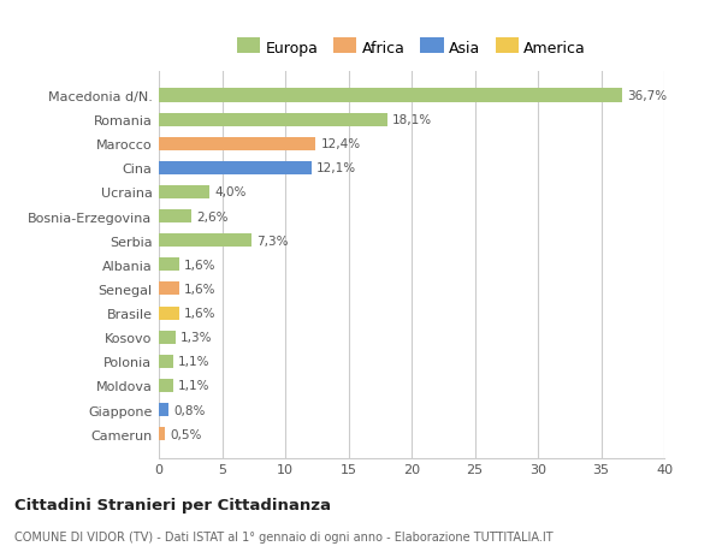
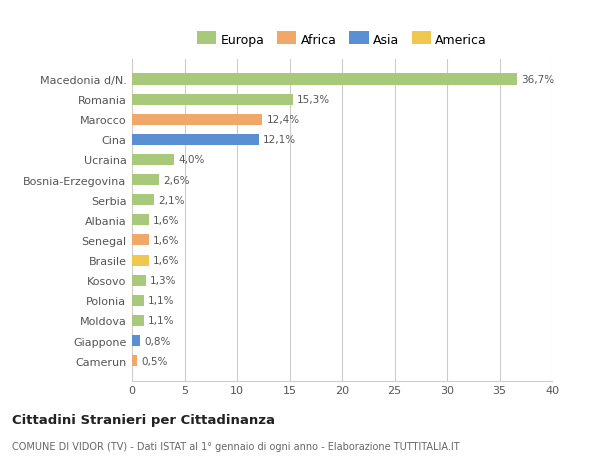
Romania: 18,1% -> 15,3%
Serbia: 7,3% -> 2,1%
